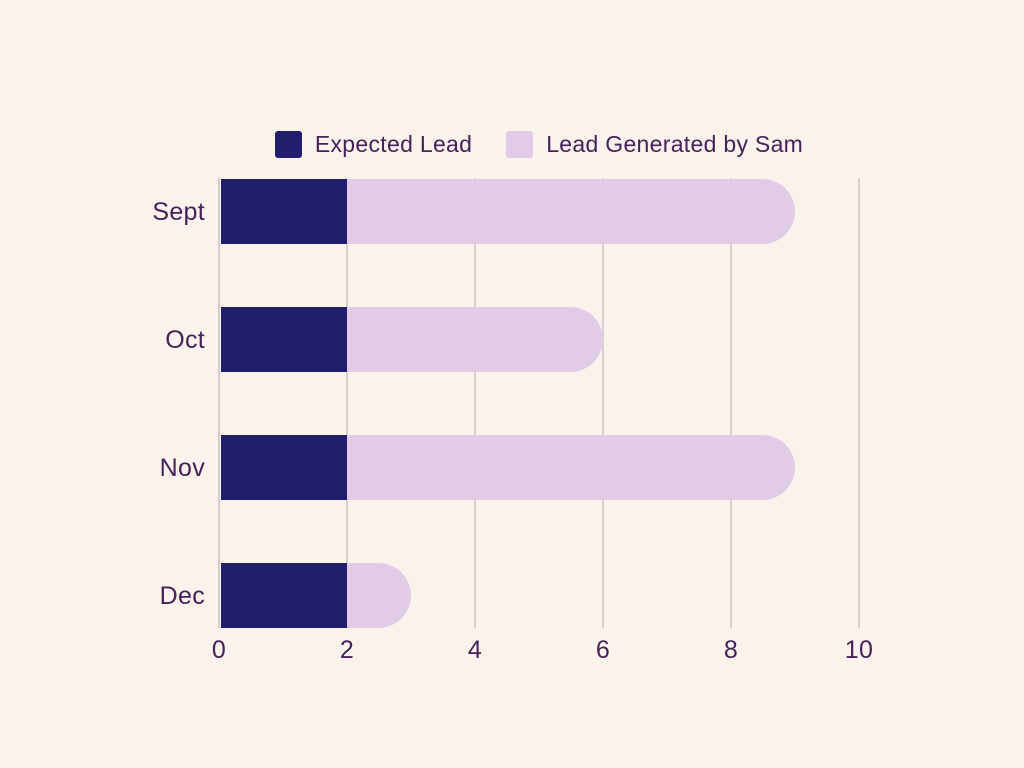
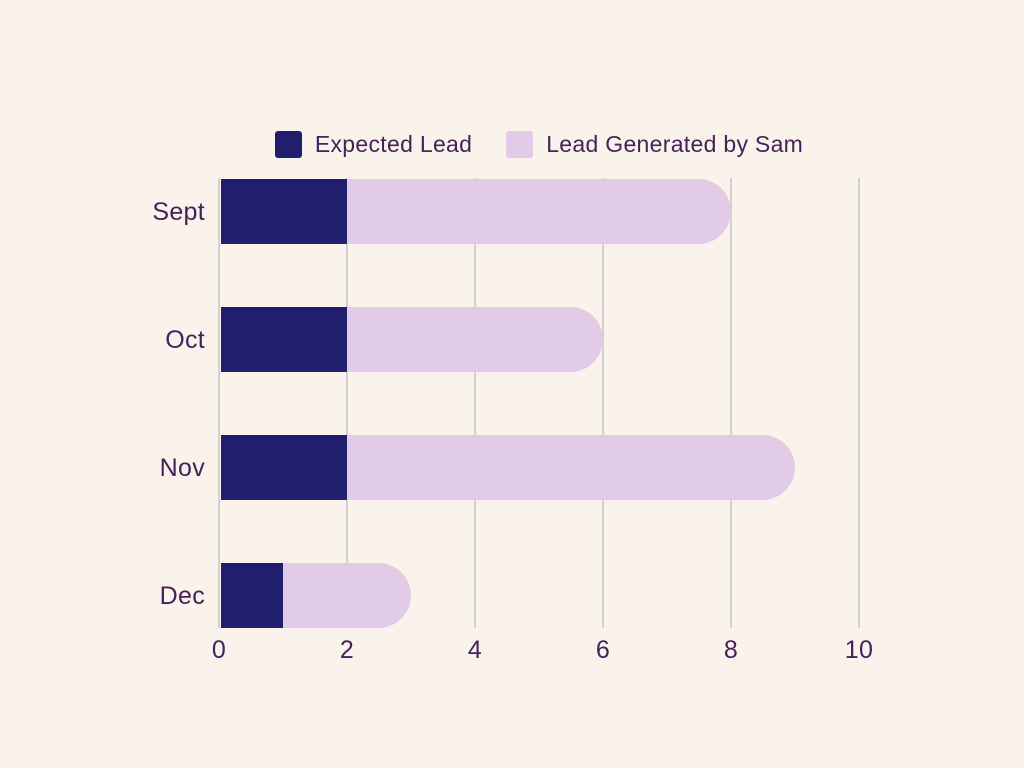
Lead Generated by Sam/Sept: 9 -> 8
Expected Lead/Dec: 2 -> 1
